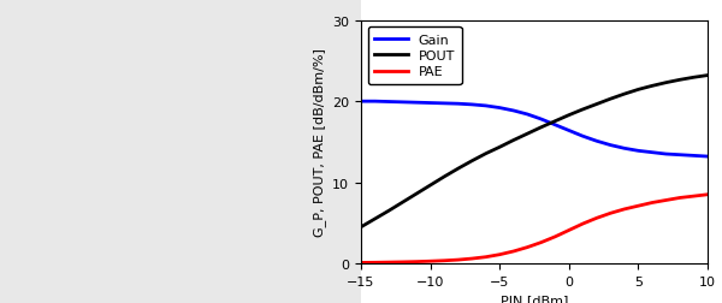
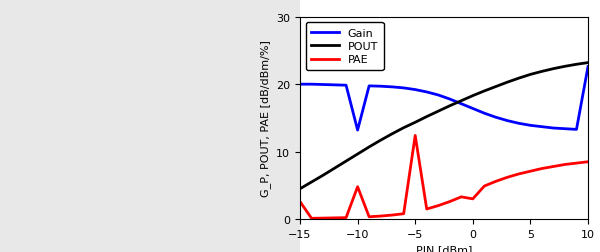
PAE/−15: 0.1 -> 2.6
Gain/−10: 19.8 -> 13.2
PAE/−10: 0.3 -> 4.8
PAE/−5: 1.1 -> 12.4
PAE/0: 4.1 -> 3.0
Gain/10: 13.2 -> 22.6
